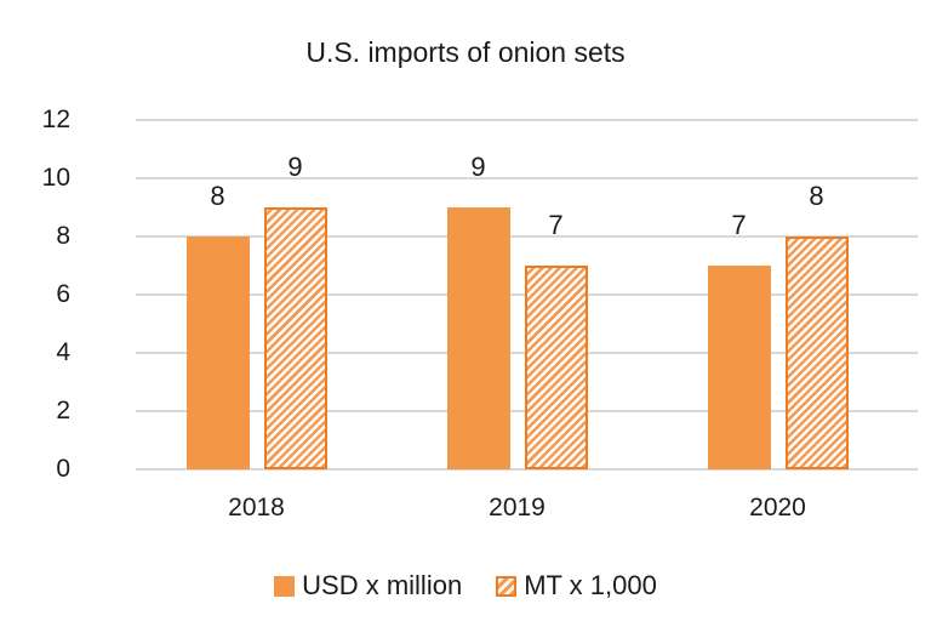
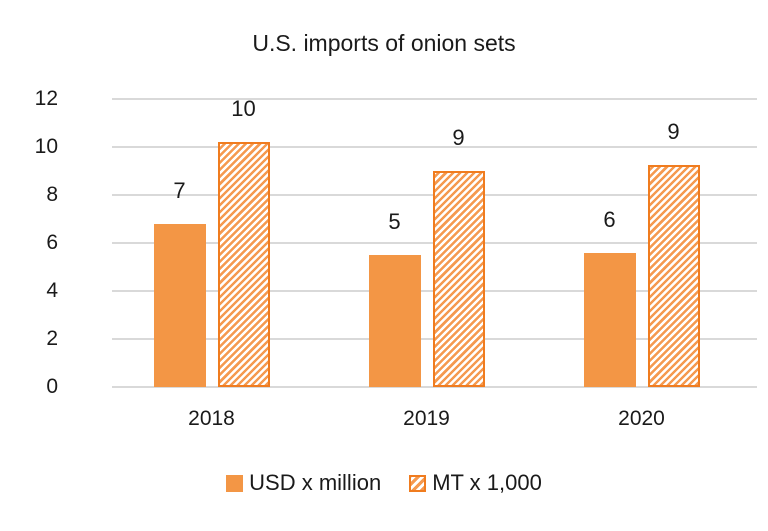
USD x million/2018: 8 -> 7
MT x 1,000/2018: 9 -> 10
USD x million/2019: 9 -> 5
MT x 1,000/2019: 7 -> 9
USD x million/2020: 7 -> 6
MT x 1,000/2020: 8 -> 9
